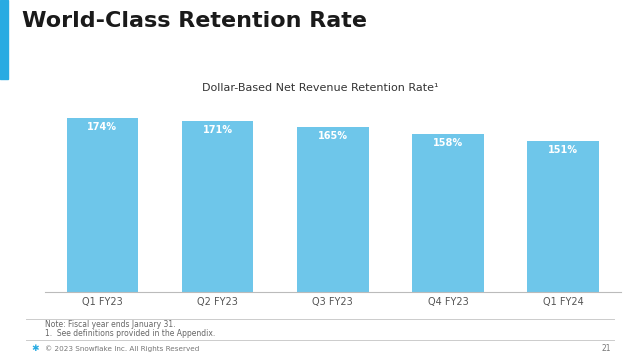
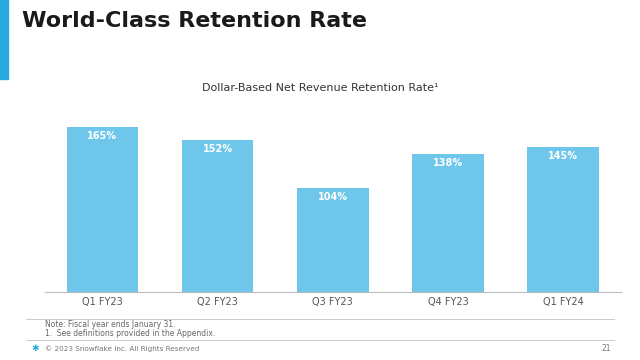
Q1 FY23: 174% -> 165%
Q2 FY23: 171% -> 152%
Q3 FY23: 165% -> 104%
Q4 FY23: 158% -> 138%
Q1 FY24: 151% -> 145%
